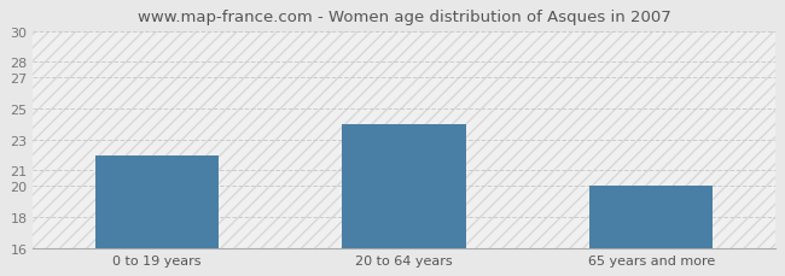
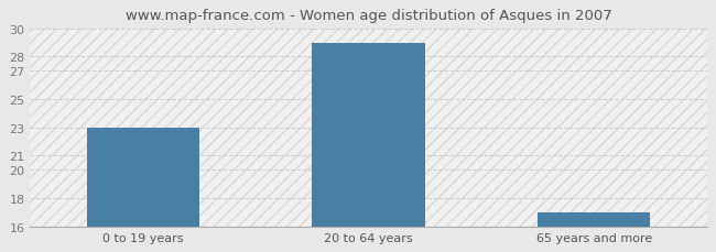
0 to 19 years: 22 -> 23
20 to 64 years: 24 -> 29
65 years and more: 20 -> 17
